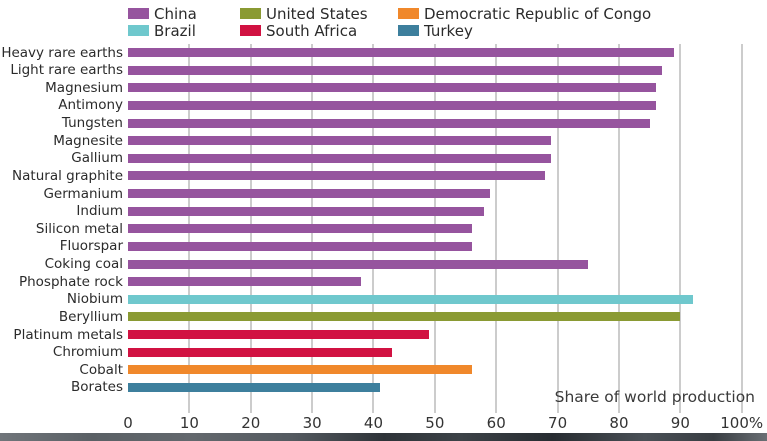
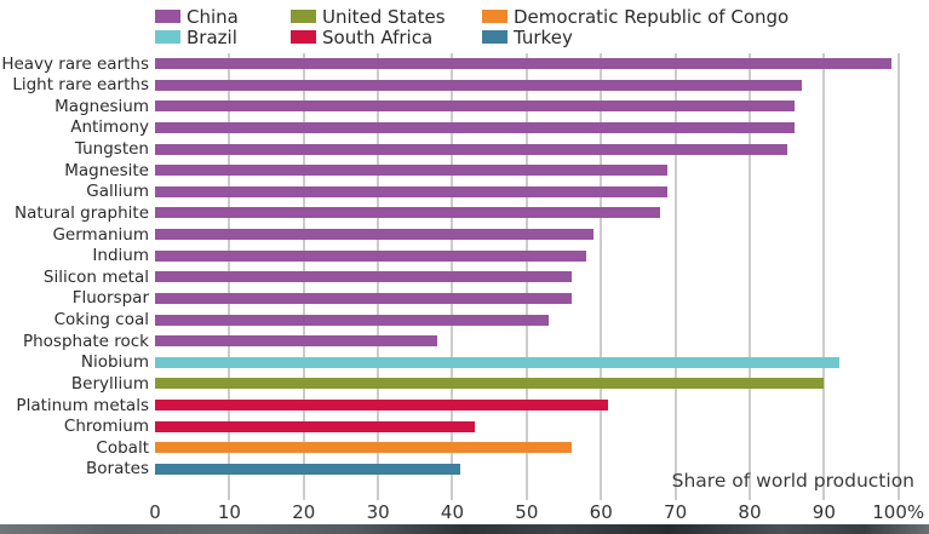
Heavy rare earths: 89% -> 99%
Coking coal: 75% -> 53%
Platinum metals: 49% -> 61%
